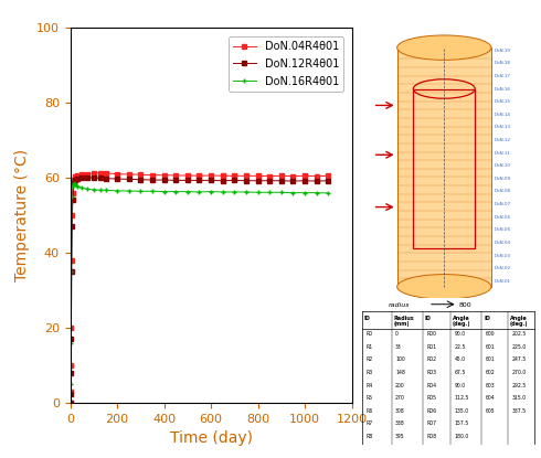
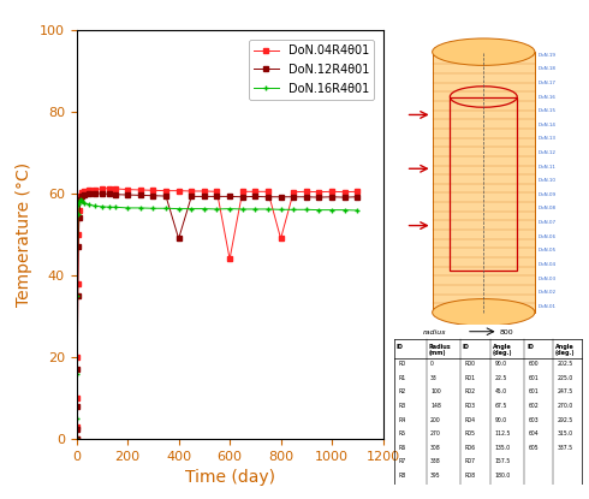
DoN.12R4θ01/400: 59.4 -> 49.0
DoN.04R4θ01/600: 60.6 -> 44.0
DoN.04R4θ01/800: 60.5 -> 49.0
